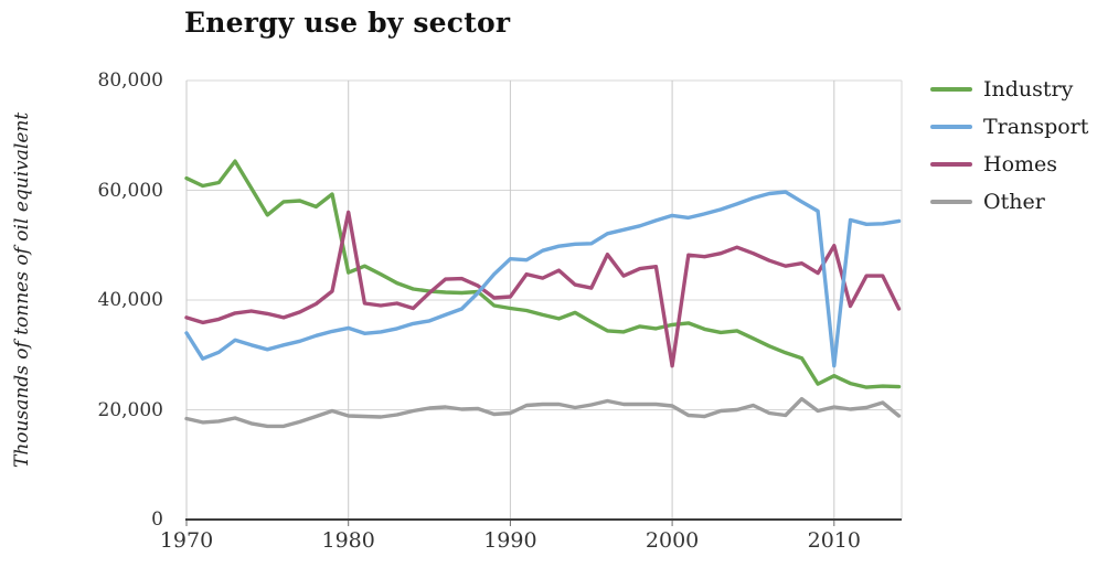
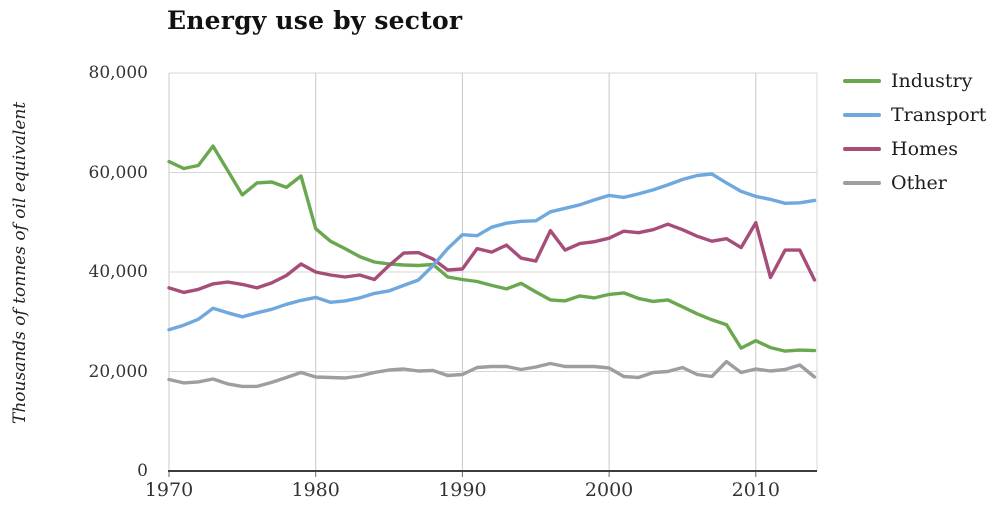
Transport/1970: 34000 -> 28000
Industry/1980: 45000 -> 49000
Homes/1980: 56000 -> 40000
Homes/2000: 28000 -> 47000
Transport/2010: 28000 -> 55000
